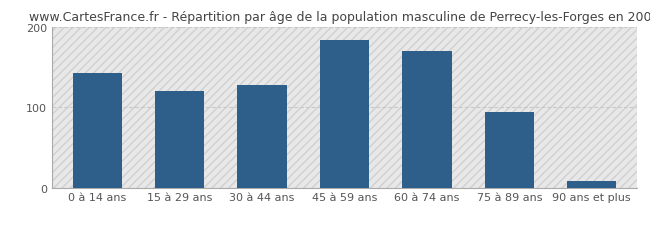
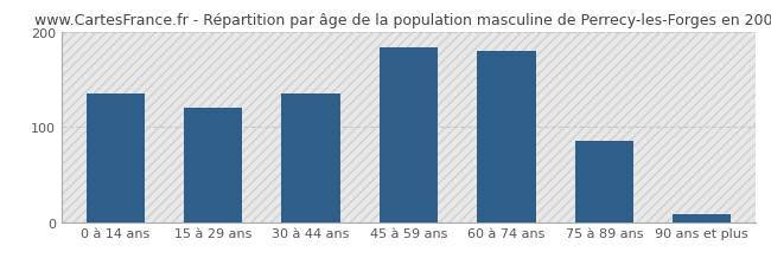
0 à 14 ans: 142 -> 135
30 à 44 ans: 128 -> 135
60 à 74 ans: 170 -> 180
75 à 89 ans: 94 -> 85
